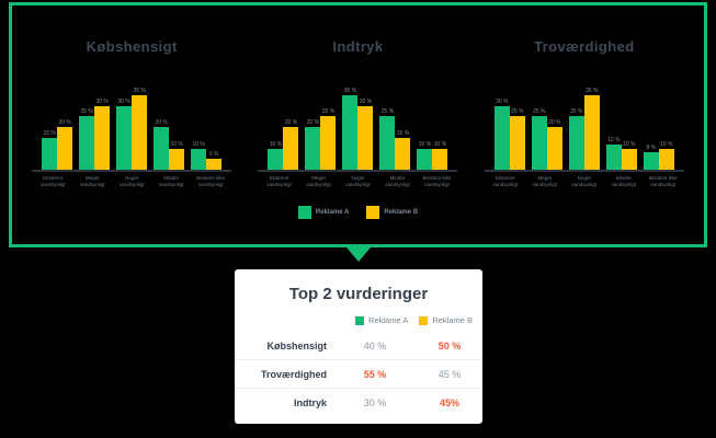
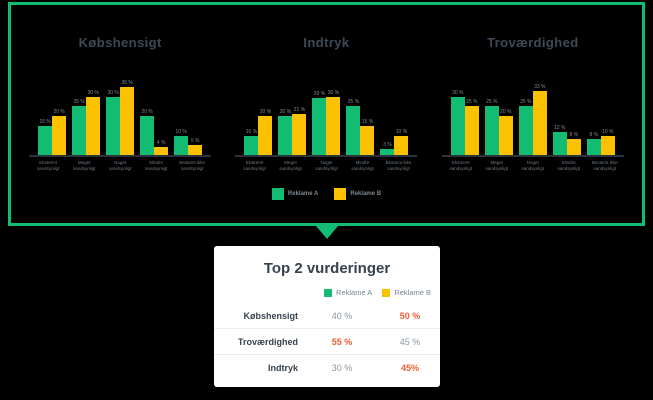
Købshensigt/Reklame B/Mindre sandsynligt: 10 -> 4
Indtryk/Reklame B/Meget sandsynligt: 25 -> 21
Indtryk/Reklame A/Noget sandsynligt: 35 -> 29
Indtryk/Reklame A/Bestemt ikke sandsynligt: 10 -> 3
Troværdighed/Reklame B/Noget sandsynligt: 35 -> 33
Troværdighed/Reklame B/Mindre sandsynligt: 10 -> 8
